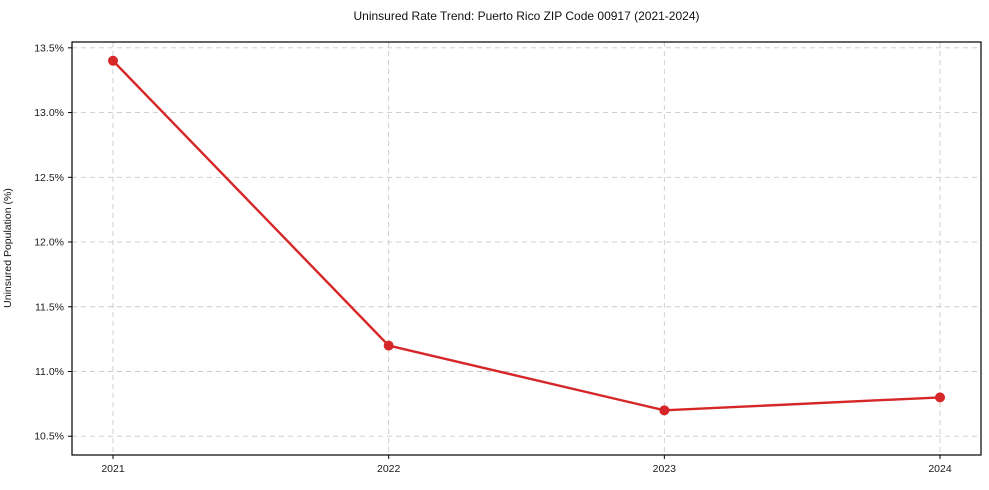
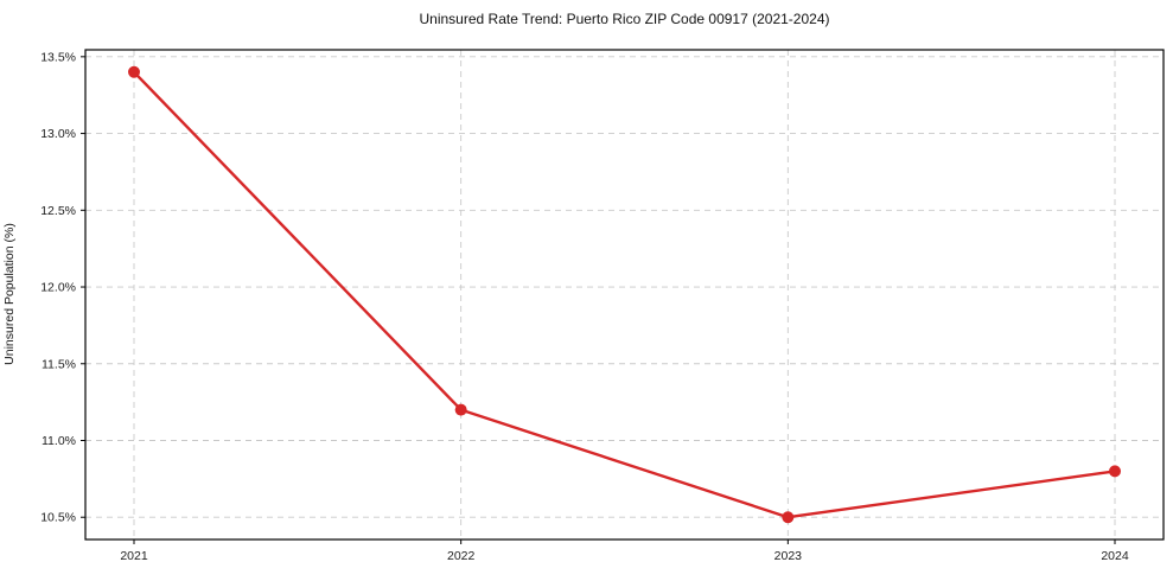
2023: 10.7% -> 10.5%
